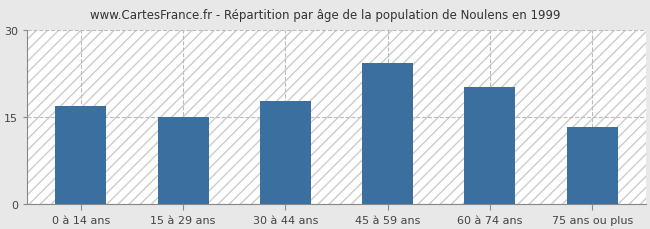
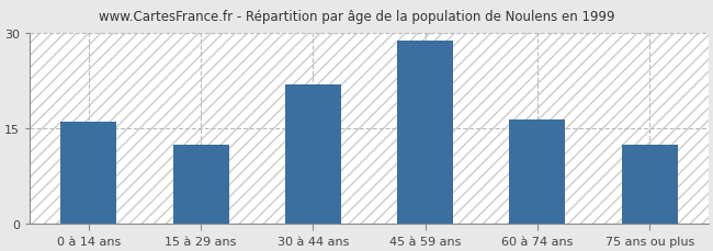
0 à 14 ans: 17.0 -> 16.1
15 à 29 ans: 15.0 -> 12.5
30 à 44 ans: 17.8 -> 22.0
45 à 59 ans: 24.4 -> 28.8
60 à 74 ans: 20.2 -> 16.5
75 ans ou plus: 13.4 -> 12.5
